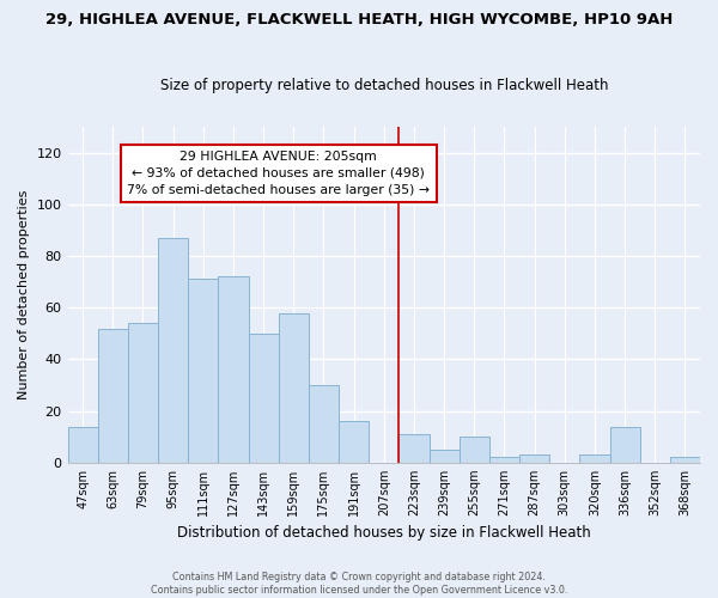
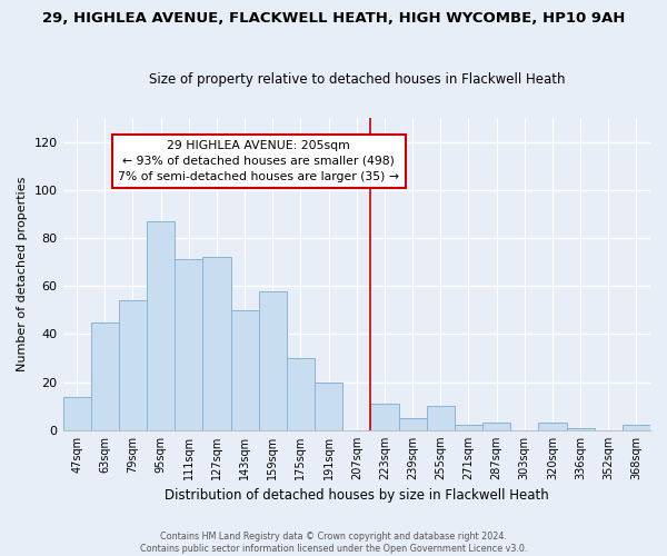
63sqm: 52 -> 45
191sqm: 16 -> 20
336sqm: 14 -> 1
